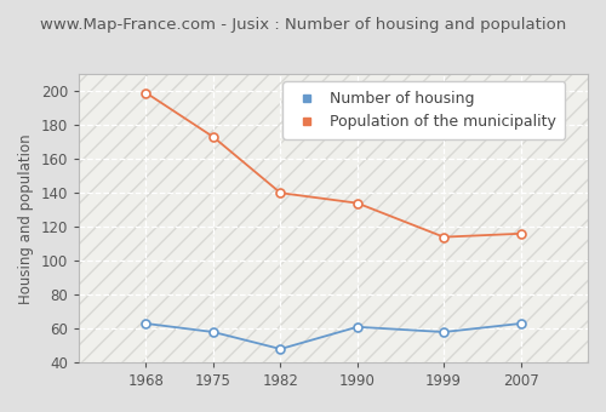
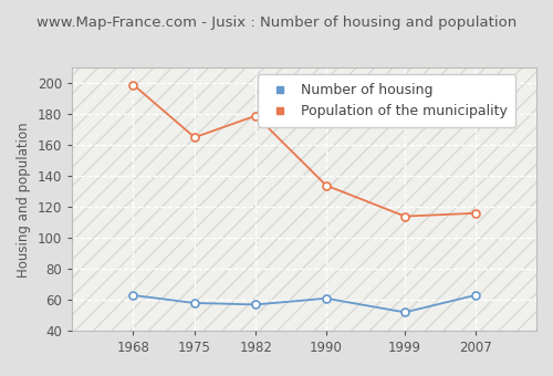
Population of the municipality/1975: 173 -> 165
Number of housing/1982: 48 -> 57
Population of the municipality/1982: 140 -> 179
Number of housing/1999: 58 -> 52
